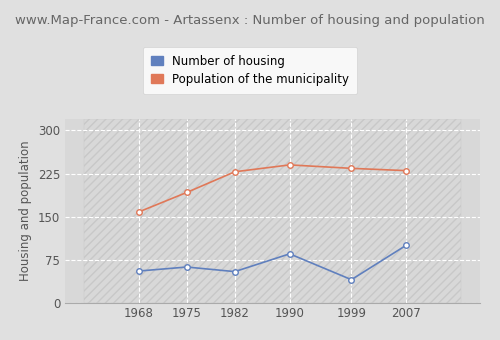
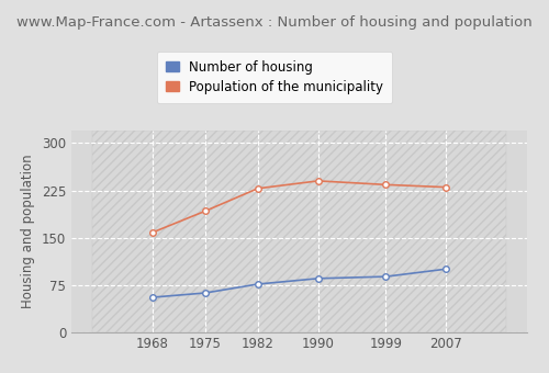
Number of housing/1982: 54 -> 76
Number of housing/1999: 40 -> 88
